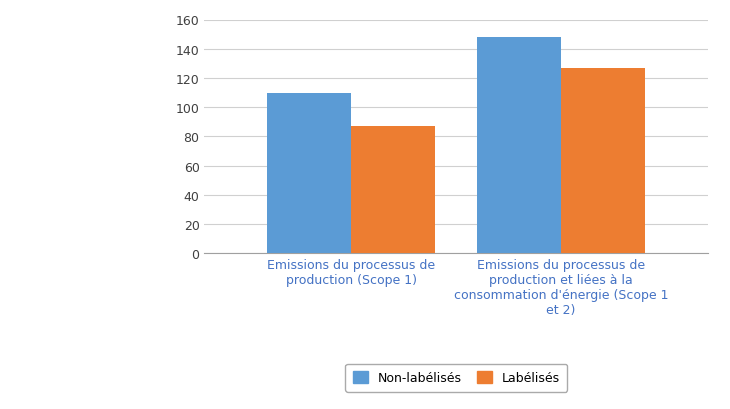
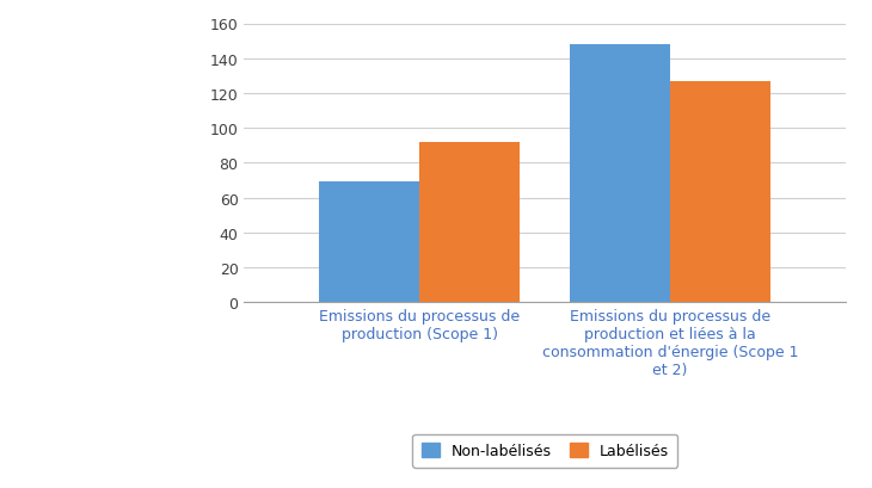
Non-labélisés/Emissions du processus de production (Scope 1): 110 -> 69
Labélisés/Emissions du processus de production (Scope 1): 87 -> 92
